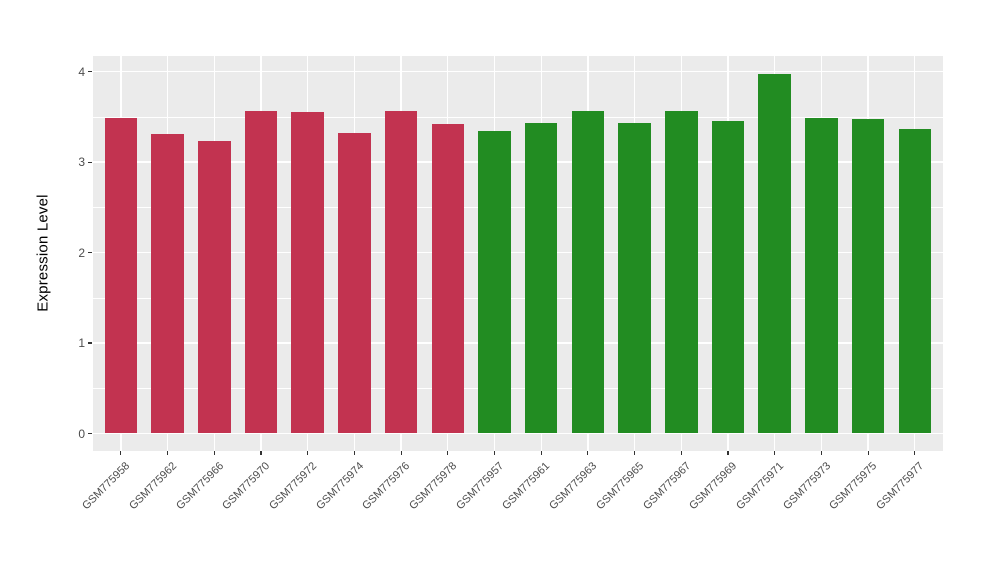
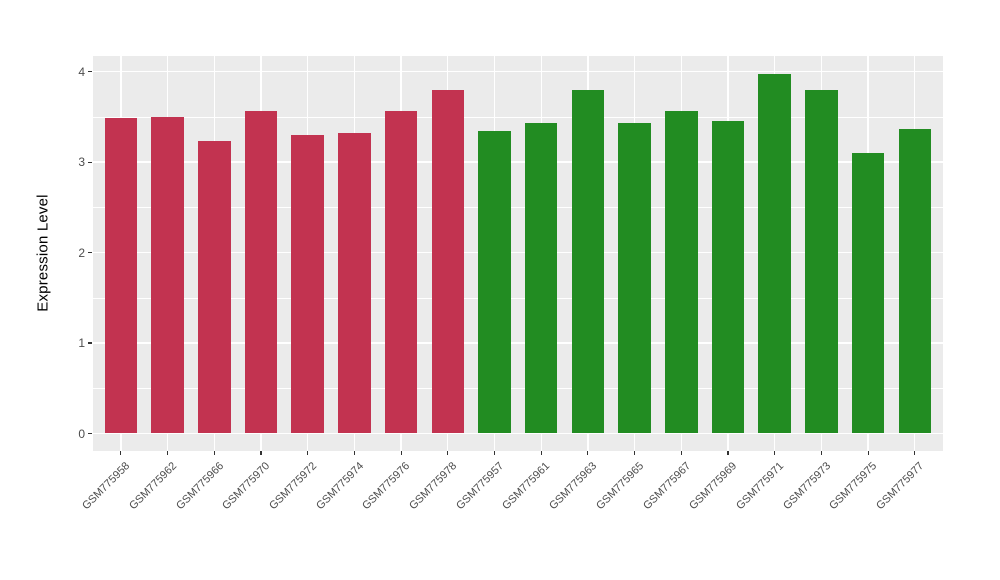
GSM775962: 3.3 -> 3.5
GSM775972: 3.5 -> 3.3
GSM775978: 3.4 -> 3.8
GSM775963: 3.6 -> 3.8
GSM775973: 3.5 -> 3.8
GSM775975: 3.5 -> 3.1
